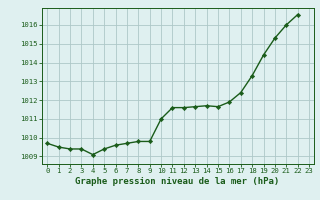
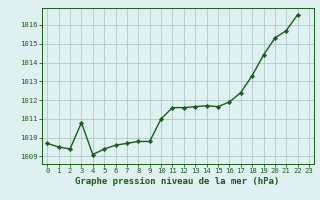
3: 1009.4 -> 1010.8
21: 1016.0 -> 1015.7
